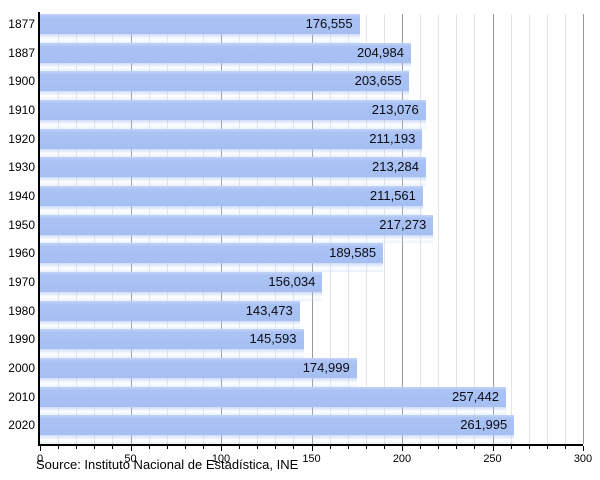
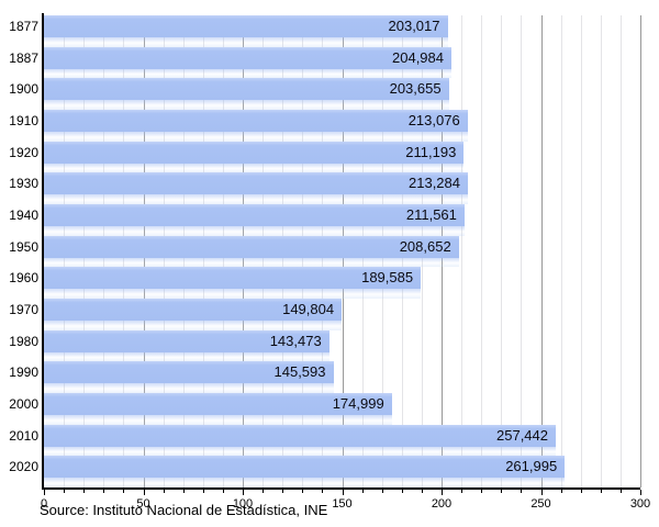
1877: 176,555 -> 203,017
1950: 217,273 -> 208,652
1970: 156,034 -> 149,804
